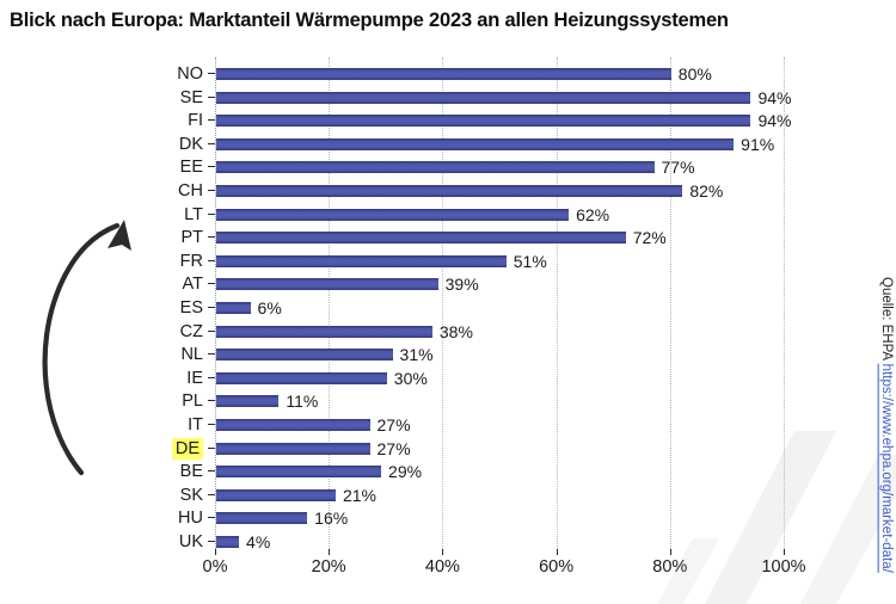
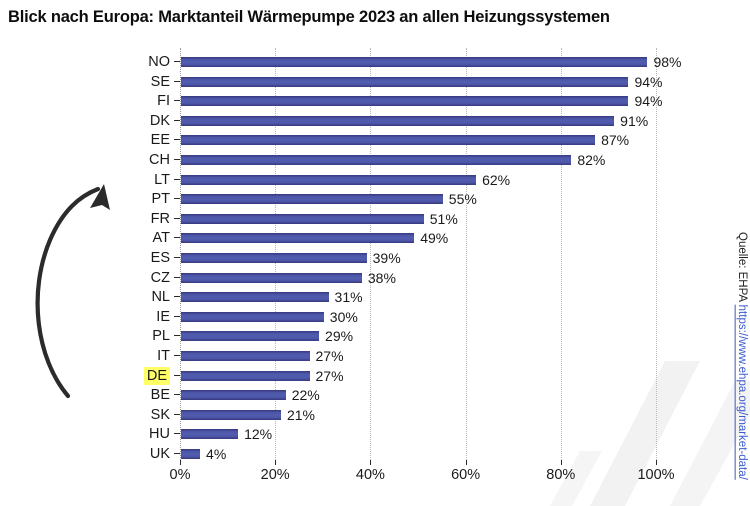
NO: 80% -> 98%
EE: 77% -> 87%
PT: 72% -> 55%
AT: 39% -> 49%
ES: 6% -> 39%
PL: 11% -> 29%
BE: 29% -> 22%
HU: 16% -> 12%
